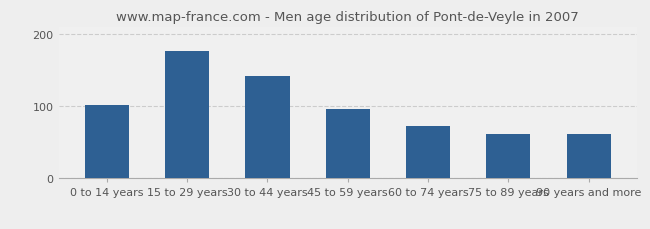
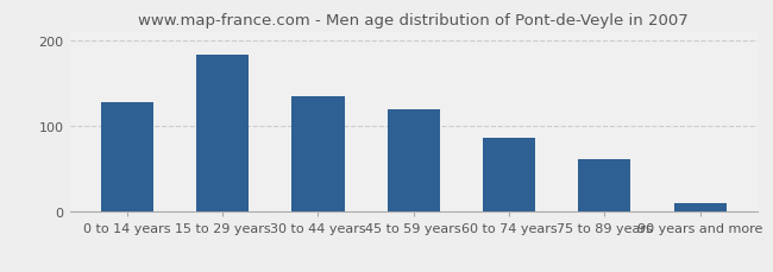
0 to 14 years: 102 -> 128
15 to 29 years: 176 -> 183
30 to 44 years: 142 -> 135
45 to 59 years: 96 -> 120
60 to 74 years: 72 -> 87
90 years and more: 62 -> 10
